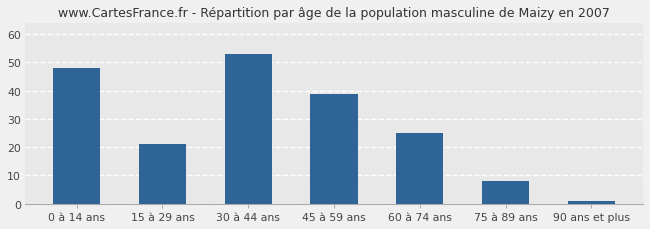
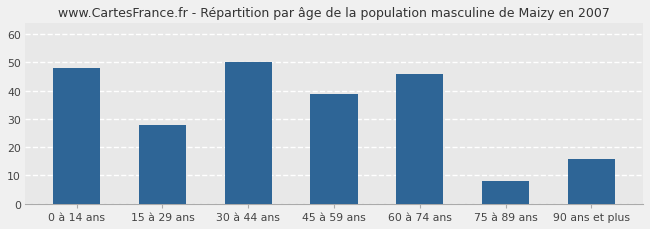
15 à 29 ans: 21 -> 28
30 à 44 ans: 53 -> 50
60 à 74 ans: 25 -> 46
90 ans et plus: 1 -> 16
